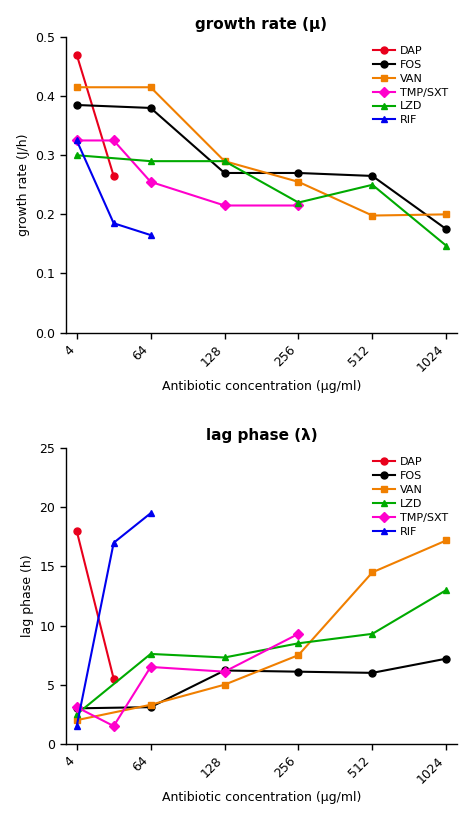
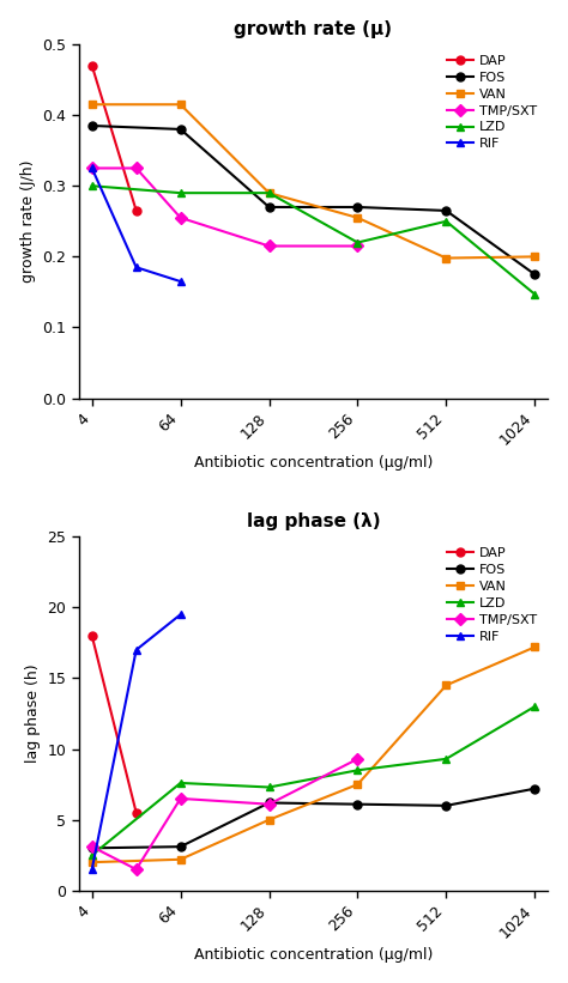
lag phase (λ)/VAN/64: 3.3 -> 2.2
